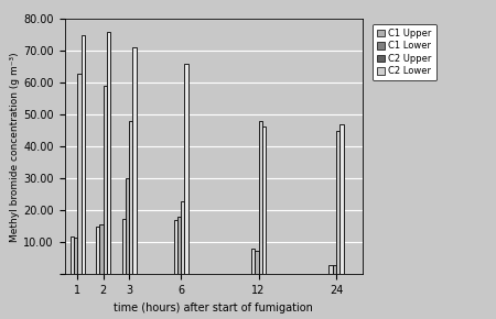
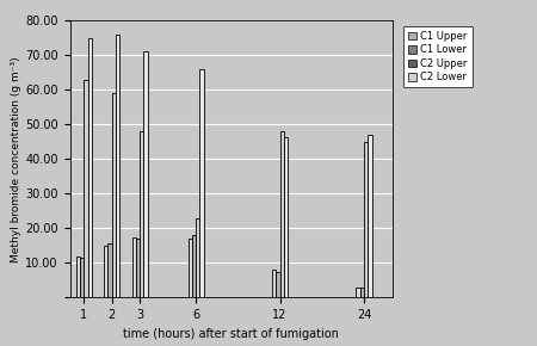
C1 Upper/3: 30.0 -> 17.0
